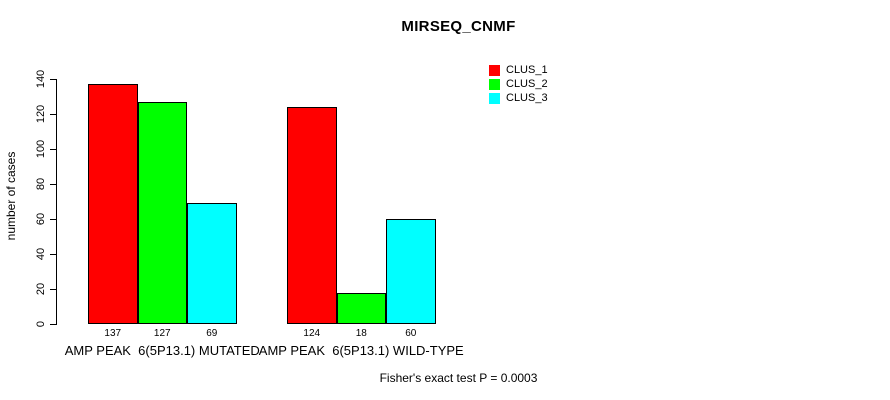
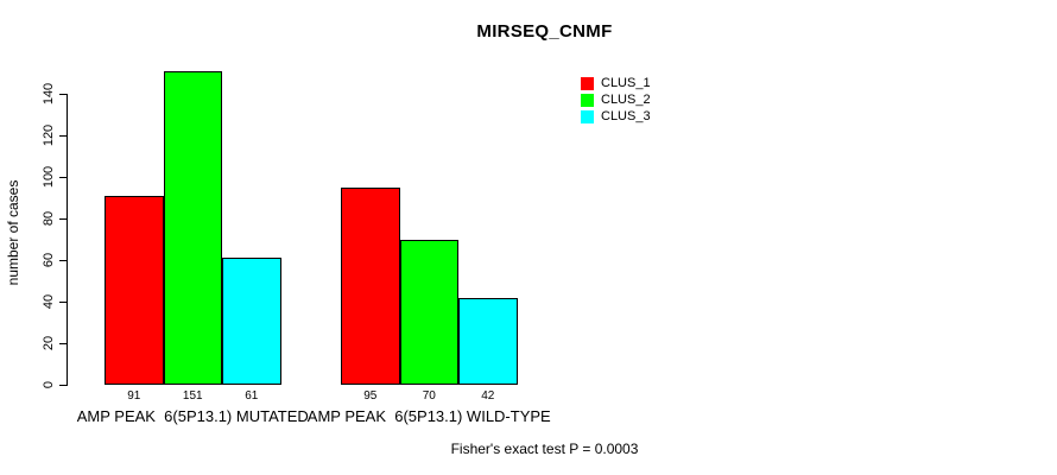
CLUS_1/AMP PEAK 6(5P13.1) MUTATED: 137 -> 91
CLUS_2/AMP PEAK 6(5P13.1) MUTATED: 127 -> 151
CLUS_3/AMP PEAK 6(5P13.1) MUTATED: 69 -> 61
CLUS_1/AMP PEAK 6(5P13.1) WILD-TYPE: 124 -> 95
CLUS_2/AMP PEAK 6(5P13.1) WILD-TYPE: 18 -> 70
CLUS_3/AMP PEAK 6(5P13.1) WILD-TYPE: 60 -> 42
